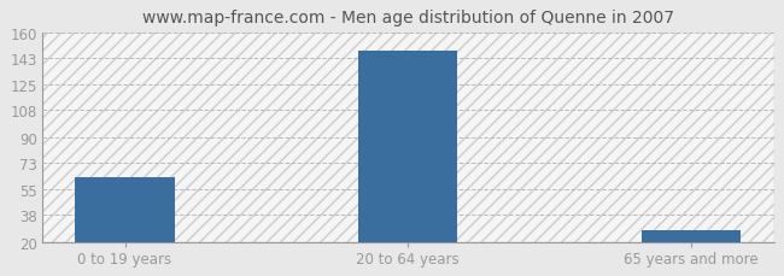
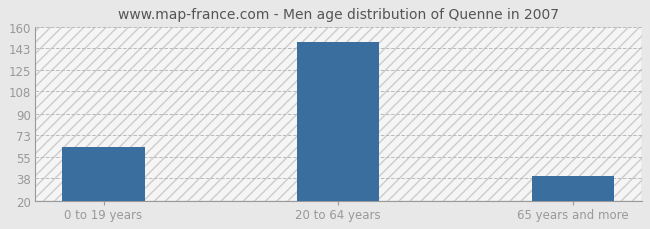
65 years and more: 28 -> 40
